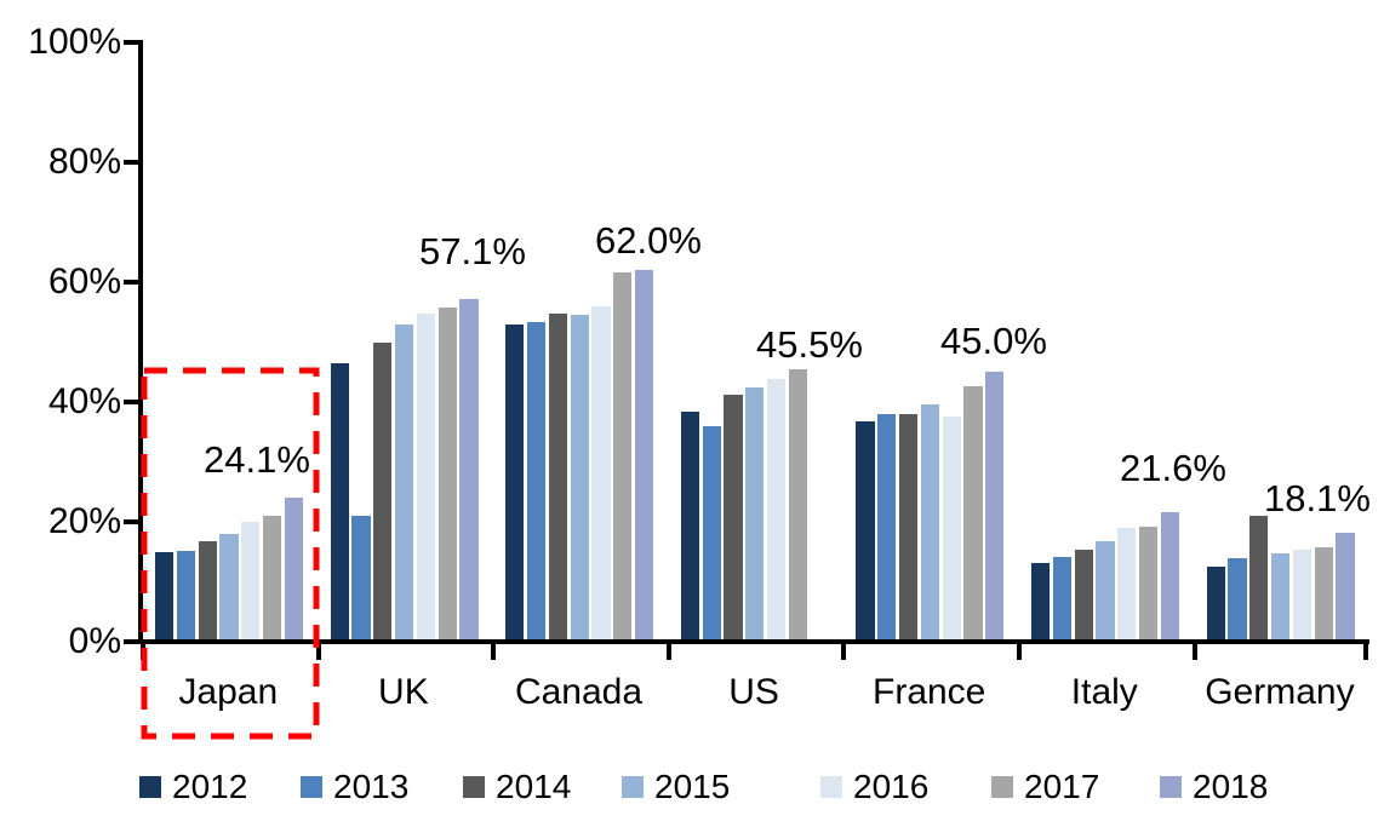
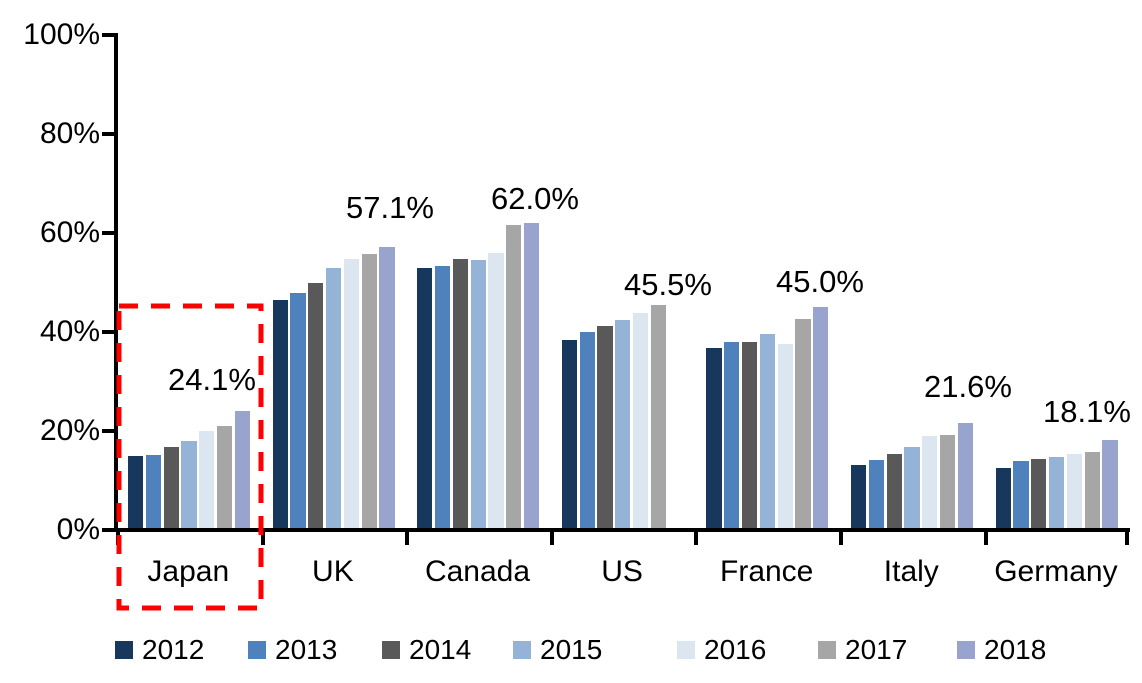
2013/UK: 21% -> 48%
2013/US: 36% -> 40%
2014/Germany: 21% -> 14%
